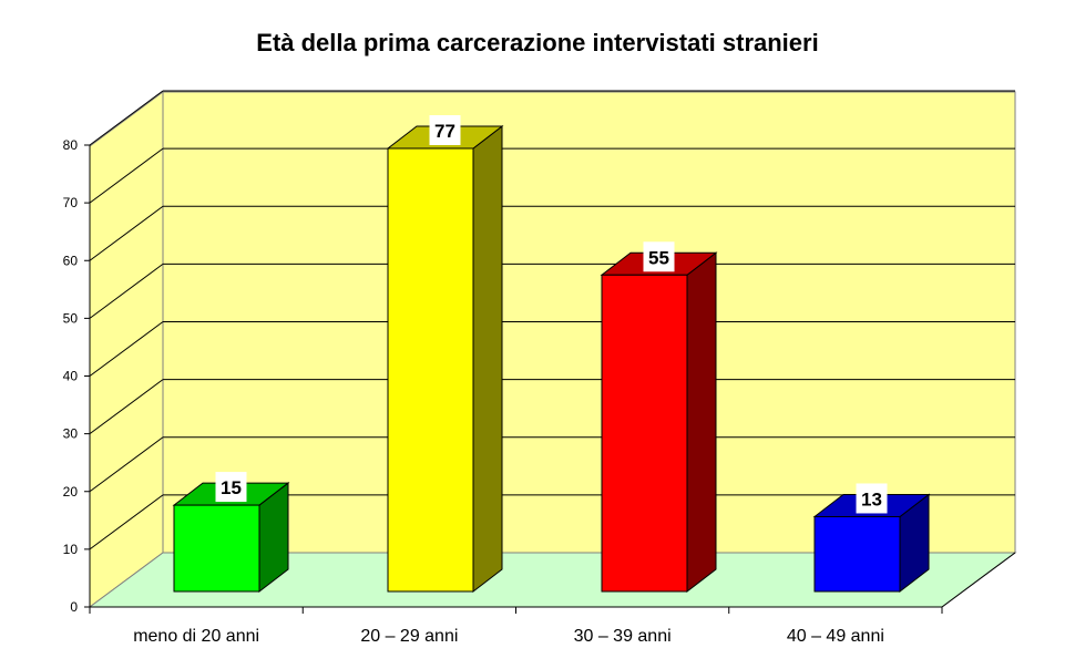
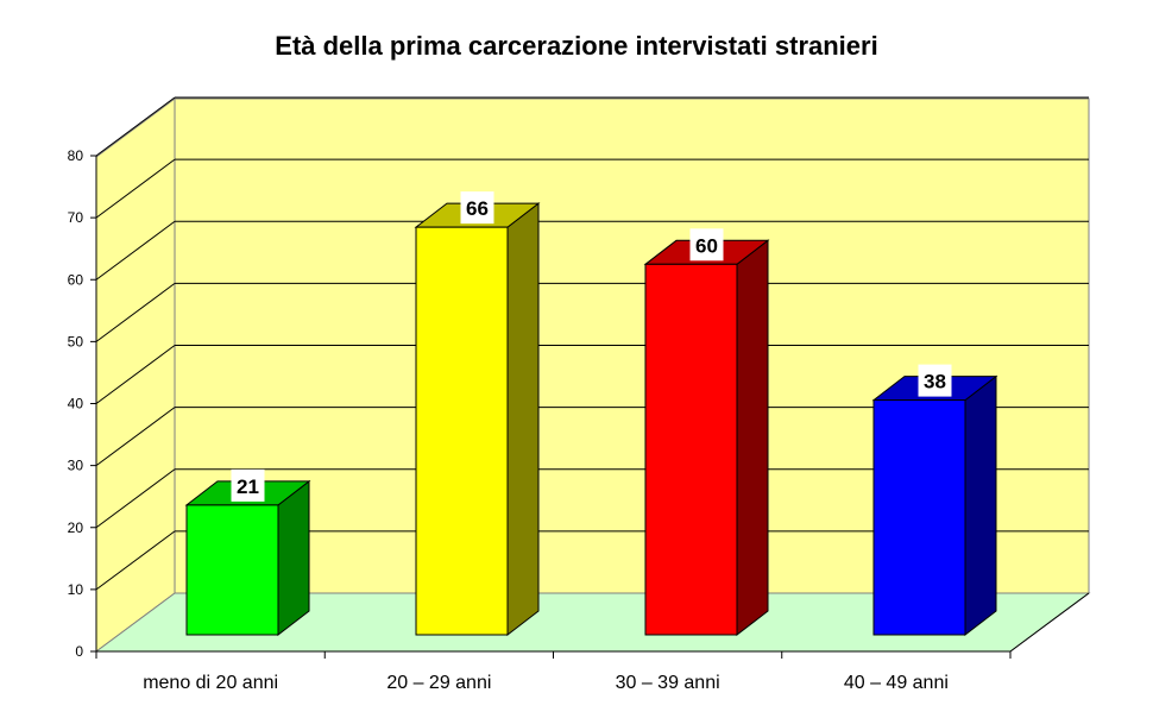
meno di 20 anni: 15 -> 21
20 – 29 anni: 77 -> 66
30 – 39 anni: 55 -> 60
40 – 49 anni: 13 -> 38
